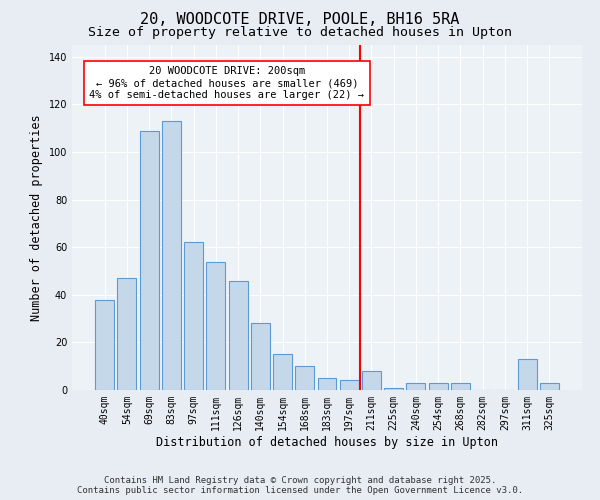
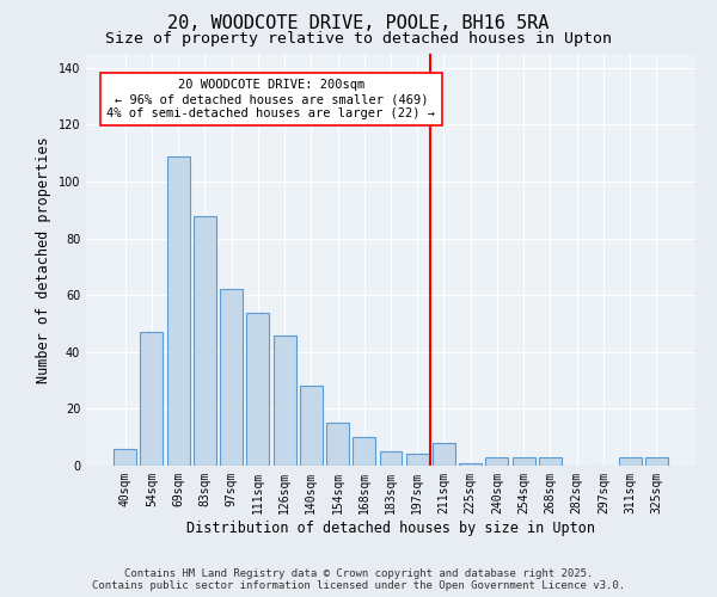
40sqm: 38 -> 6
83sqm: 113 -> 88
311sqm: 13 -> 3
